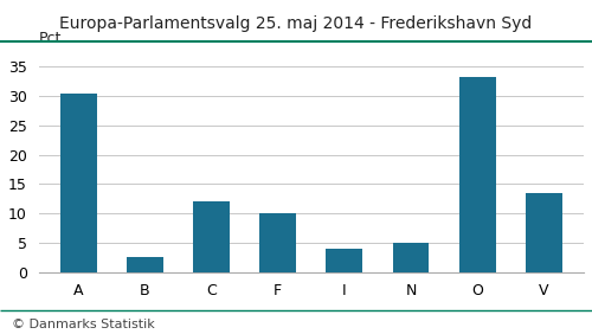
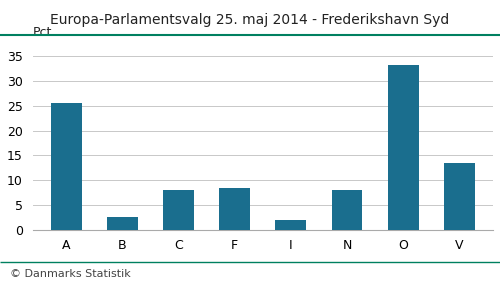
A: 30.5 -> 25.6
C: 12.0 -> 8.1
F: 10.0 -> 8.4
I: 4.0 -> 2.0
N: 5.0 -> 8.1
